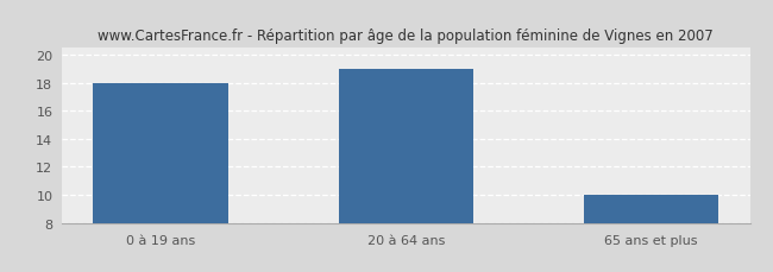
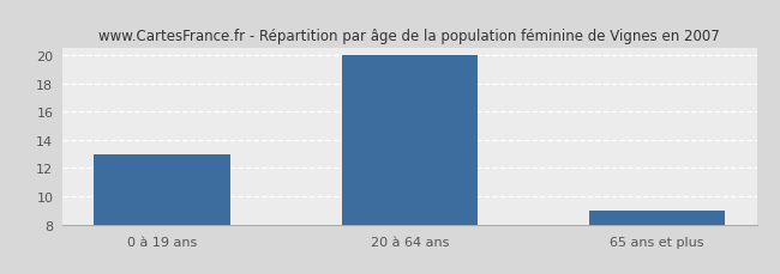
0 à 19 ans: 18 -> 13
20 à 64 ans: 19 -> 20
65 ans et plus: 10 -> 9
